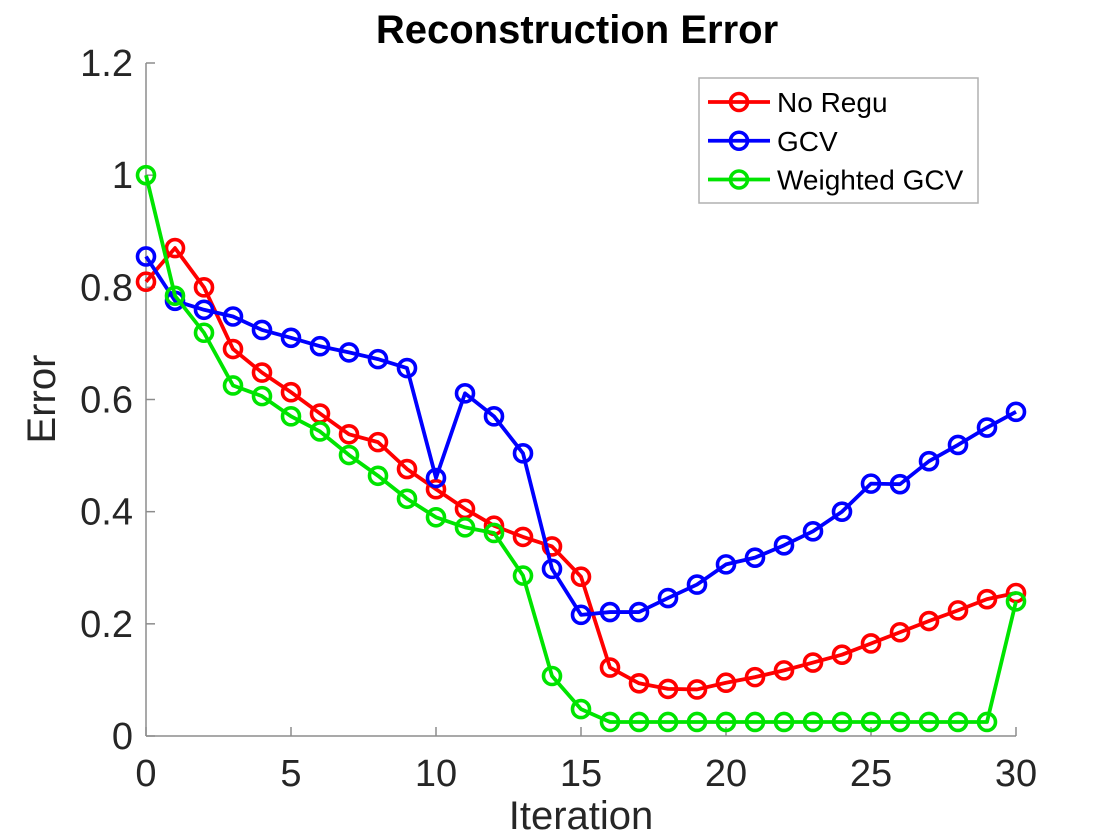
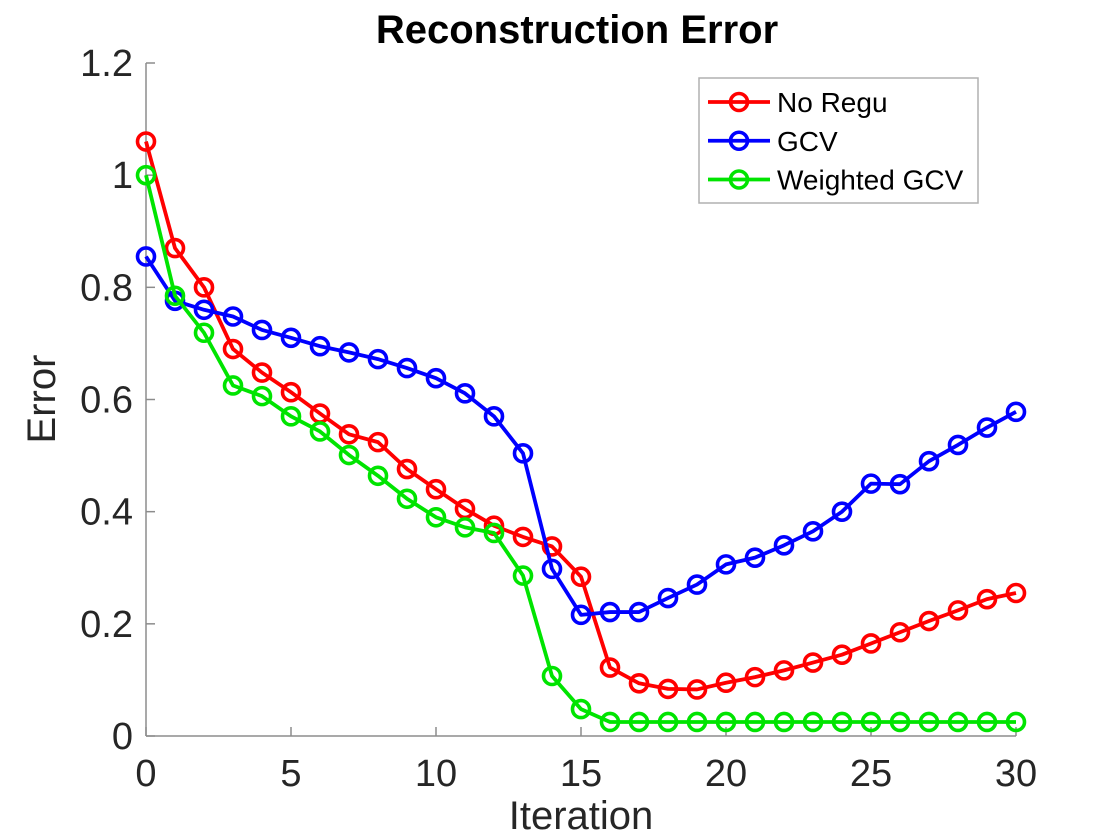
No Regu/0: 0.81 -> 1.06
GCV/10: 0.46 -> 0.64
Weighted GCV/30: 0.24 -> 0.03
